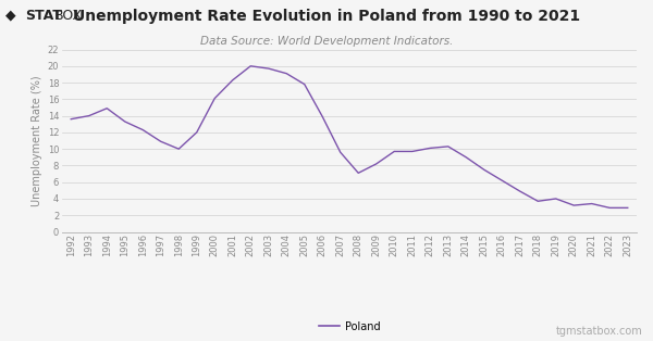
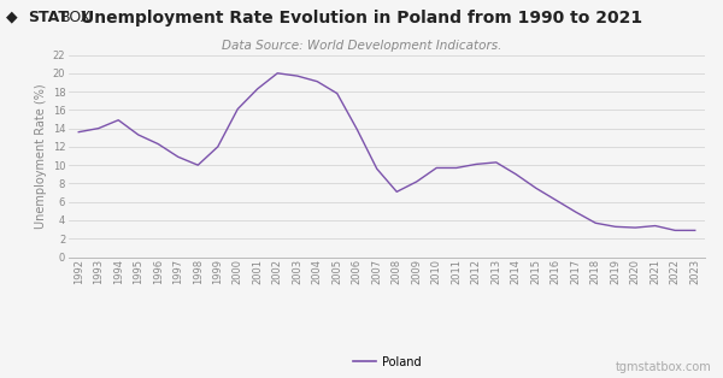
2019: 4.0 -> 3.3
